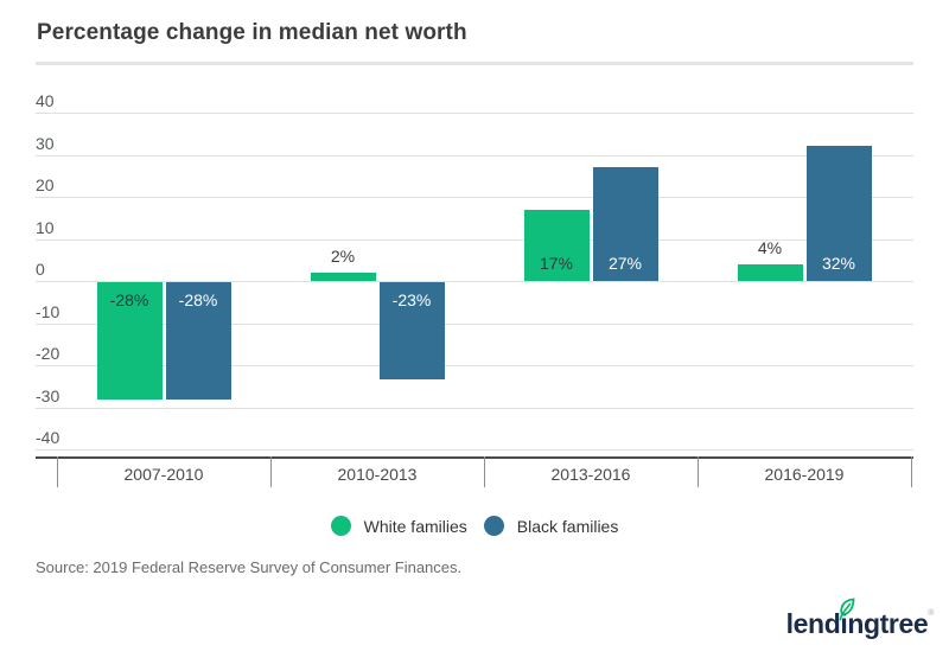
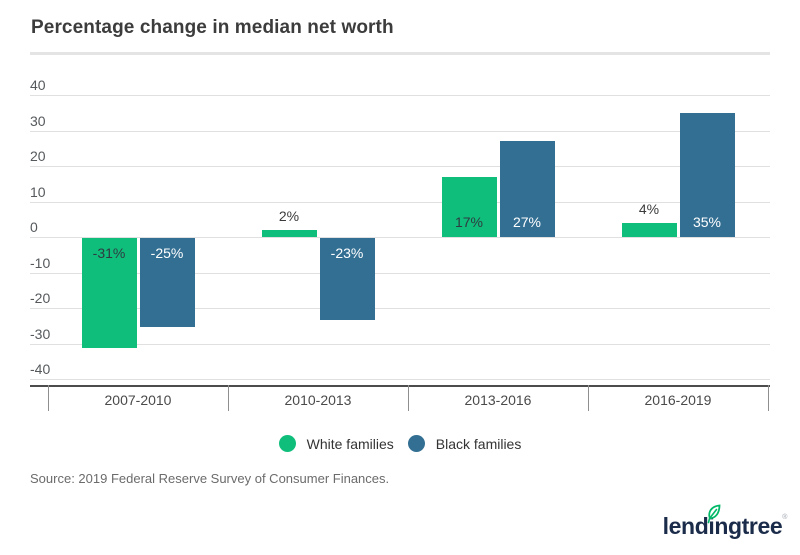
White families/2007-2010: -28% -> -31%
Black families/2007-2010: -28% -> -25%
Black families/2016-2019: 32% -> 35%
